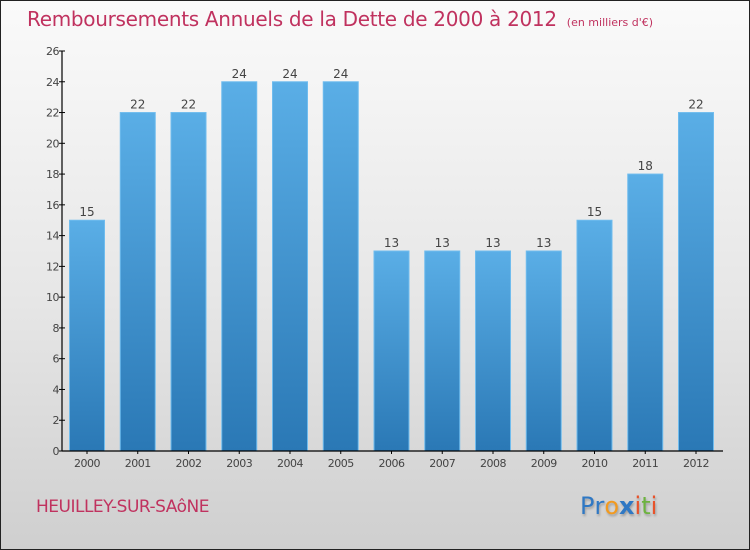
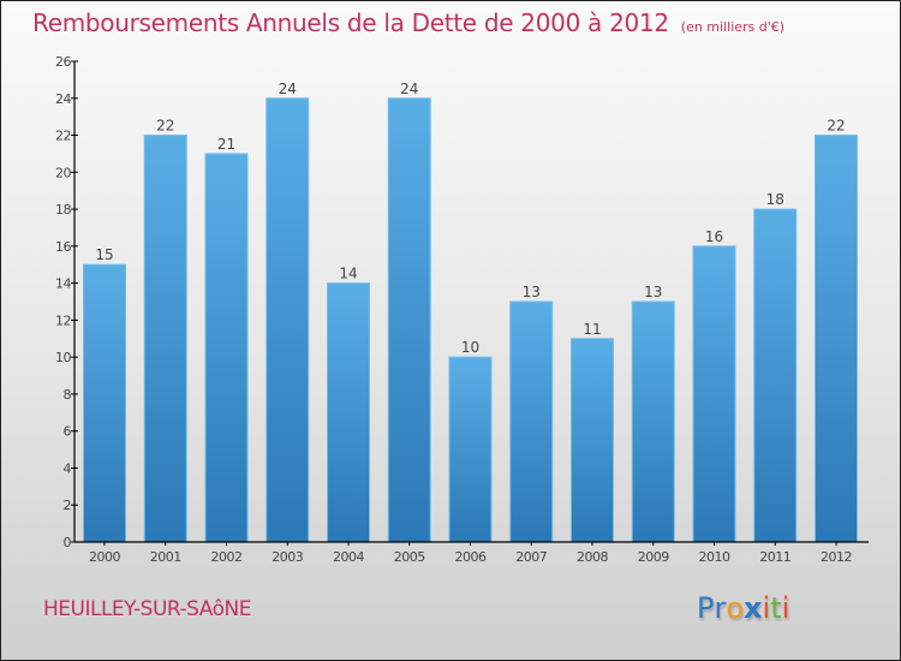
2002: 22 -> 21
2004: 24 -> 14
2006: 13 -> 10
2008: 13 -> 11
2010: 15 -> 16
